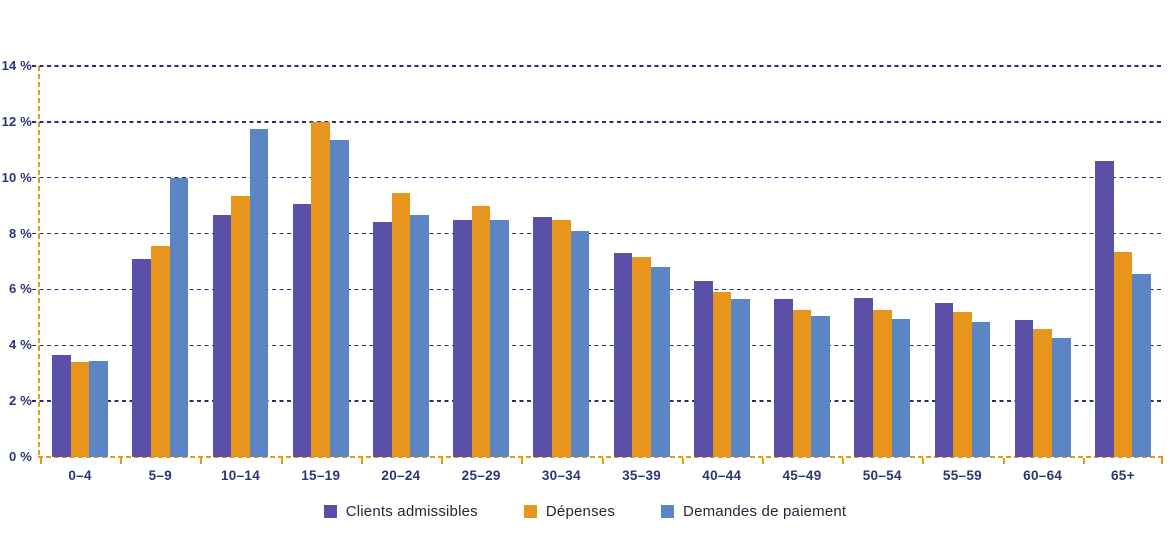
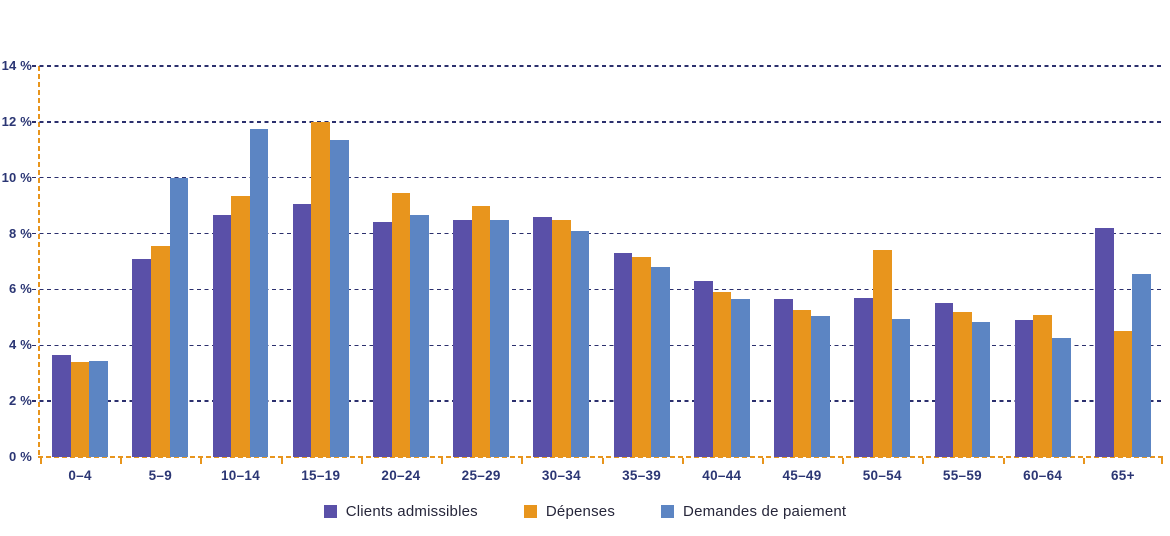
Dépenses/50–54: 5.2% -> 7.4%
Dépenses/60–64: 4.6% -> 5.1%
Clients admissibles/65+: 10.6% -> 8.2%
Dépenses/65+: 7.3% -> 4.5%
